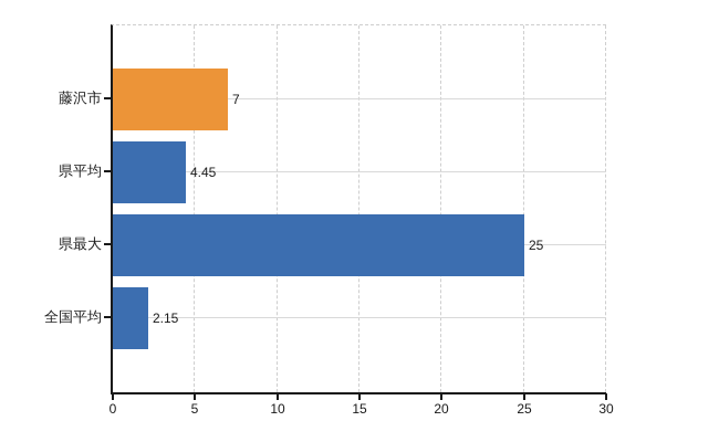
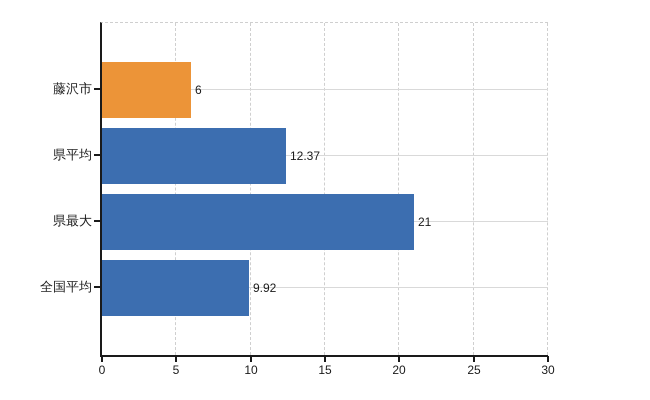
藤沢市: 7 -> 6
県平均: 4.45 -> 12.37
県最大: 25 -> 21
全国平均: 2.15 -> 9.92
